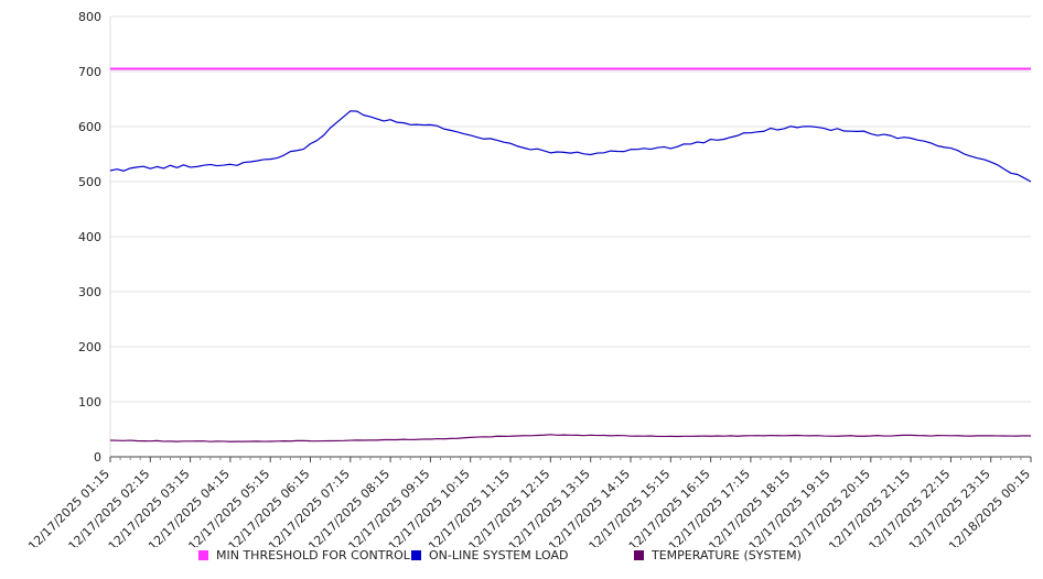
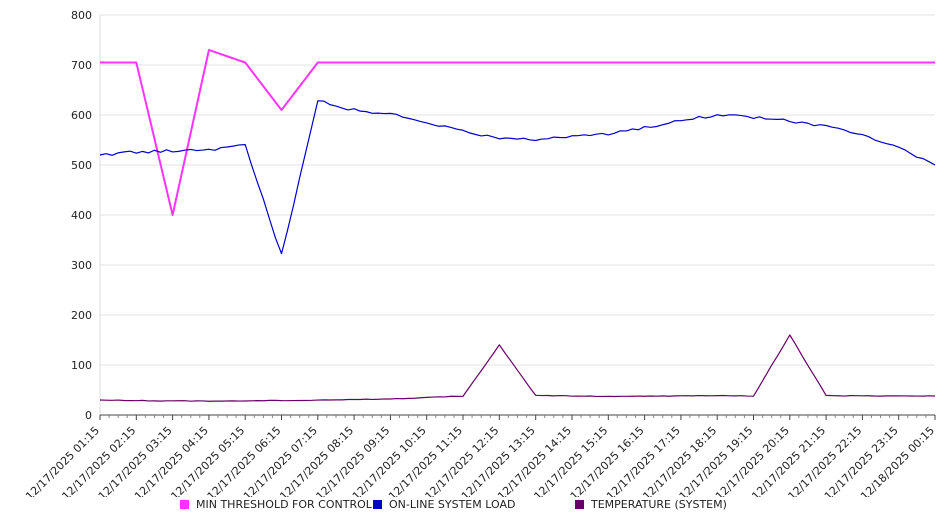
MIN THRESHOLD FOR CONTROL/12/17/2025 03:15: 700 -> 400
MIN THRESHOLD FOR CONTROL/12/17/2025 04:15: 700 -> 730
MIN THRESHOLD FOR CONTROL/12/17/2025 06:15: 700 -> 610
ON-LINE SYSTEM LOAD/12/17/2025 06:15: 570 -> 320
TEMPERATURE (SYSTEM)/12/17/2025 12:15: 40 -> 140
TEMPERATURE (SYSTEM)/12/17/2025 20:15: 40 -> 160
